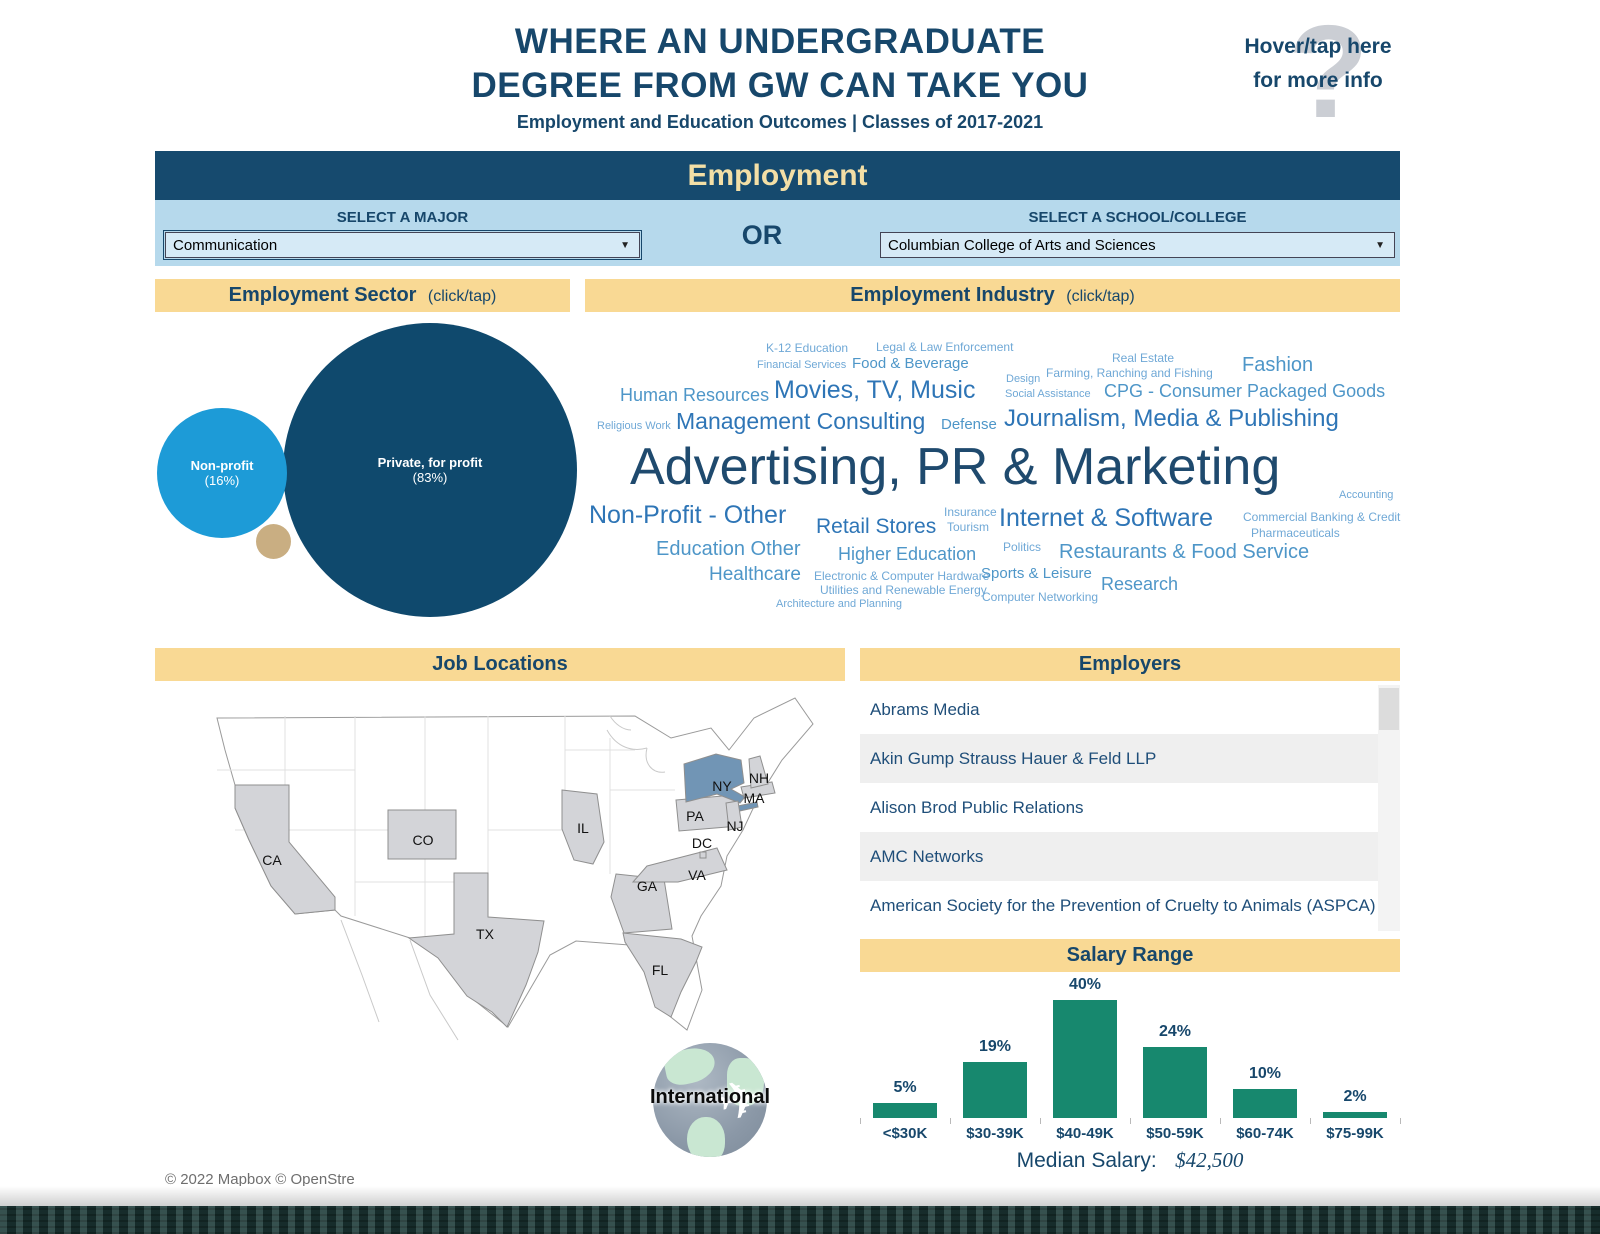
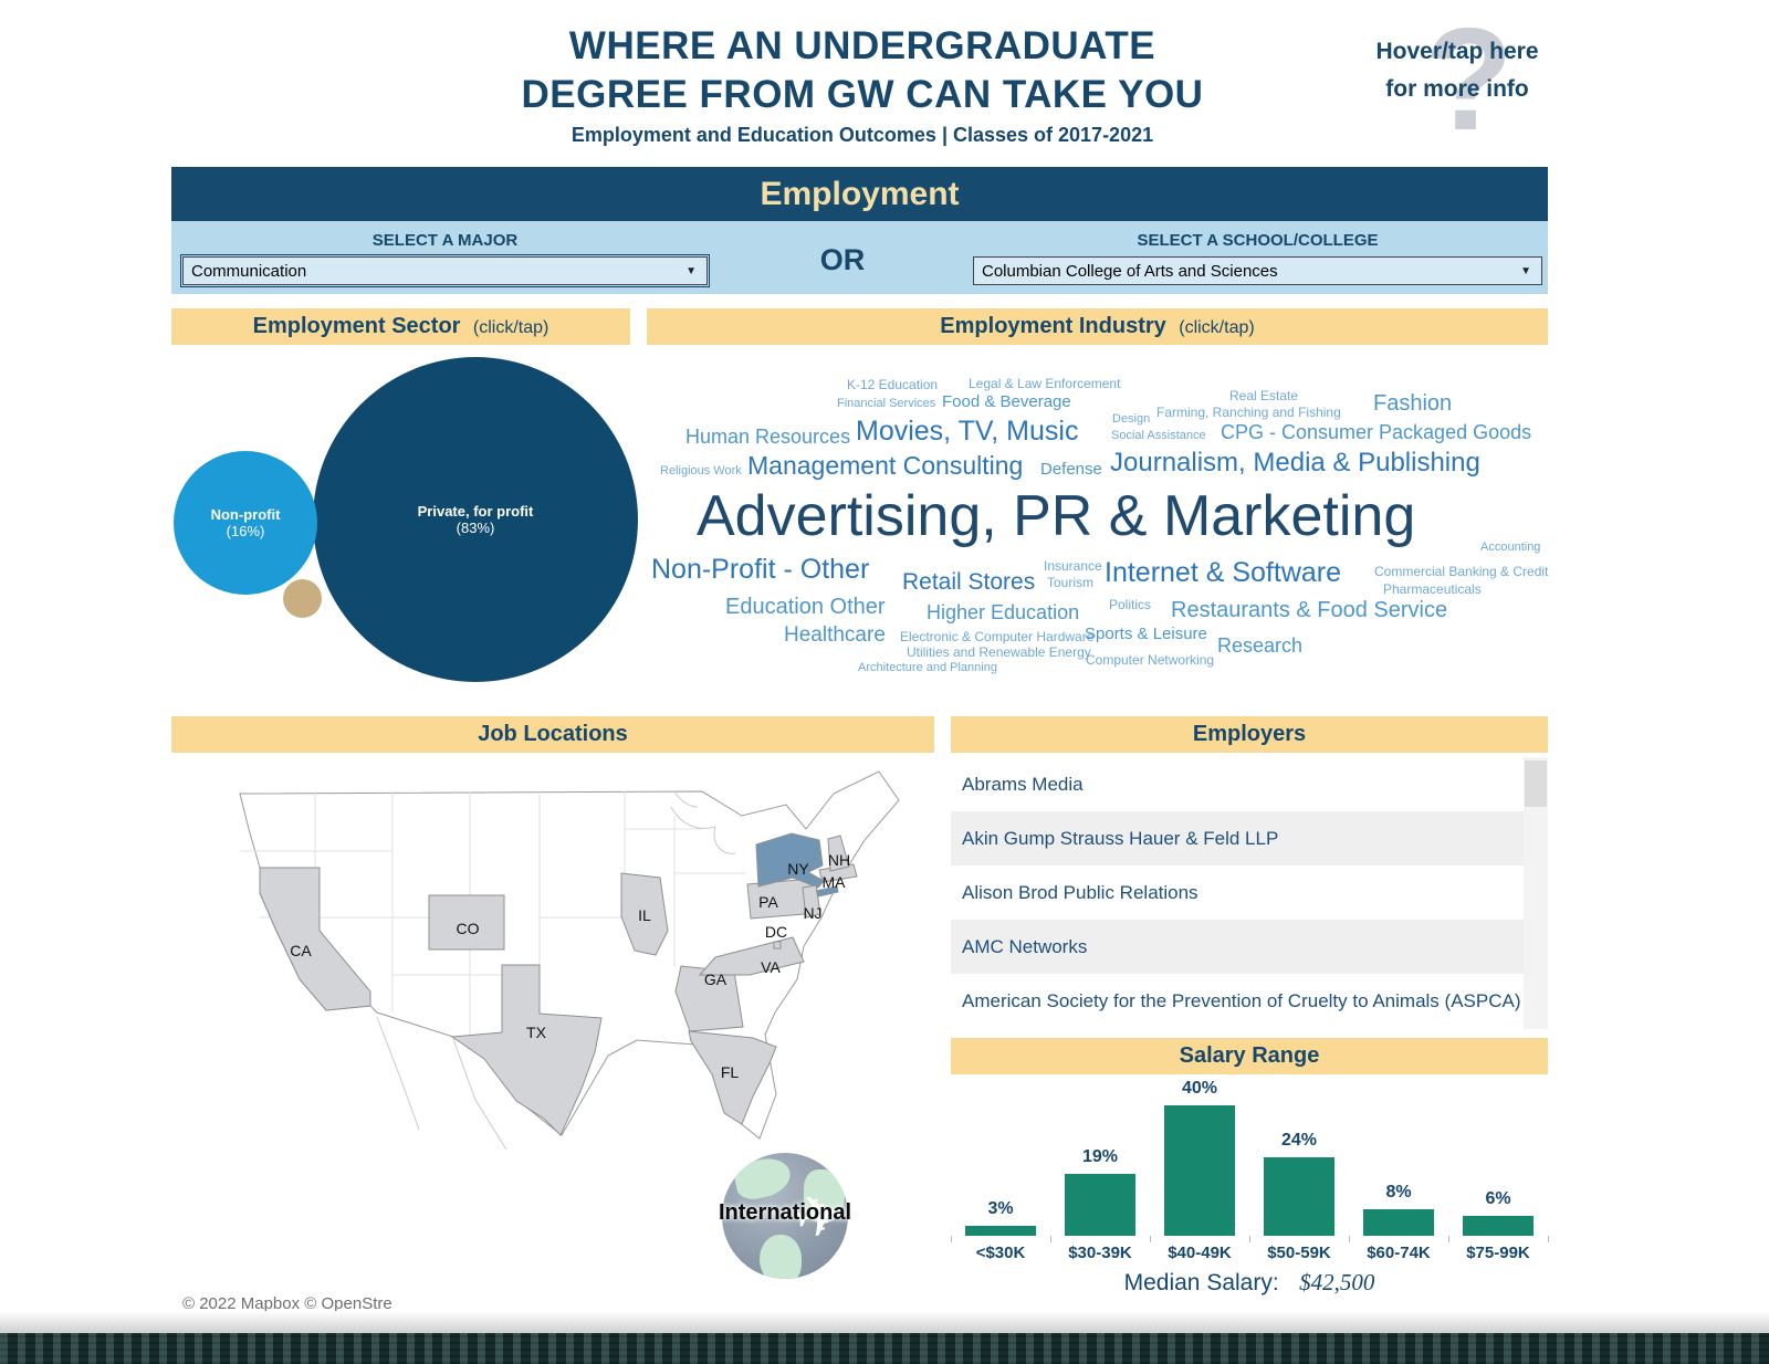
Salary Range/<$30K: 5% -> 3%
Salary Range/$60-74K: 10% -> 8%
Salary Range/$75-99K: 2% -> 6%
